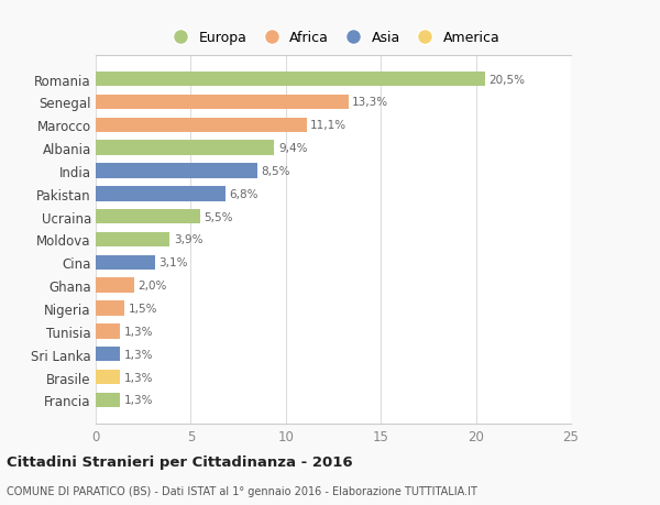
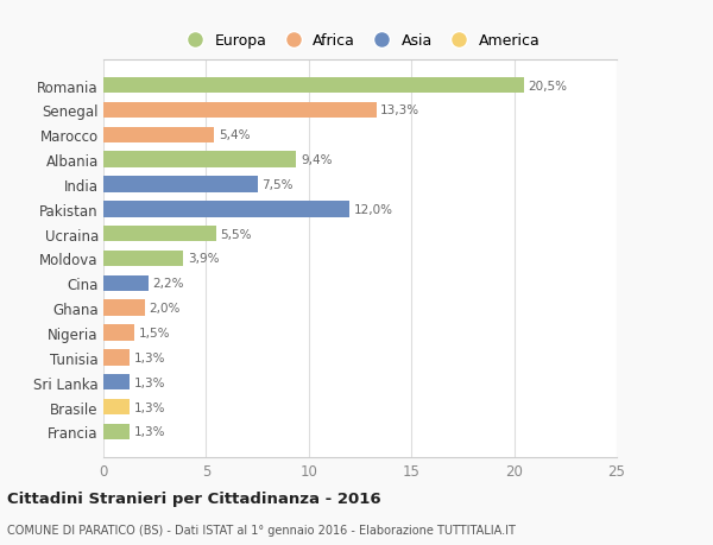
Marocco: 11,1% -> 5,4%
India: 8,5% -> 7,5%
Pakistan: 6,8% -> 12,0%
Cina: 3,1% -> 2,2%
